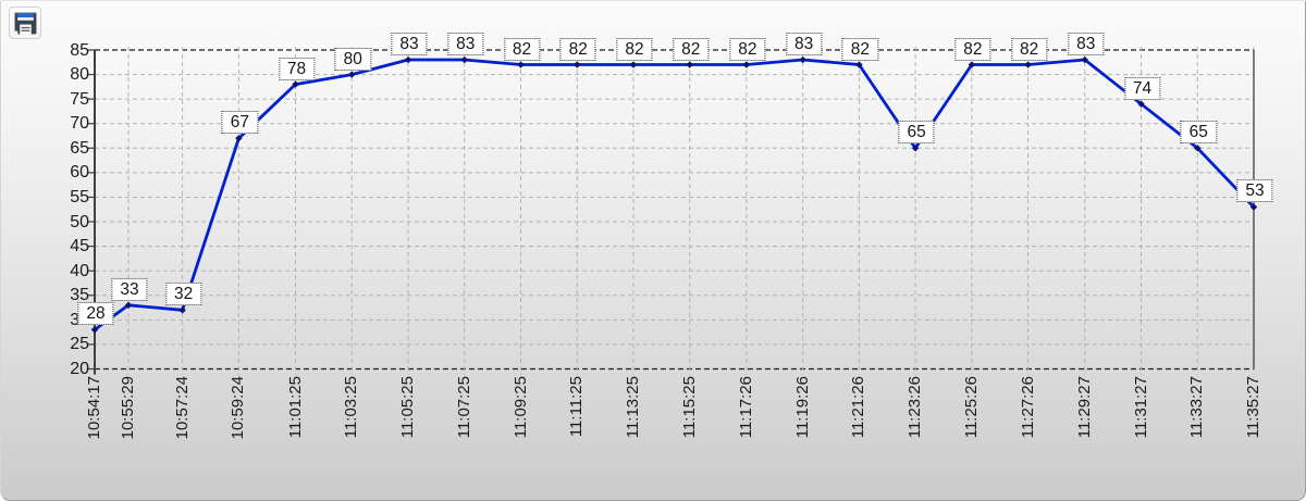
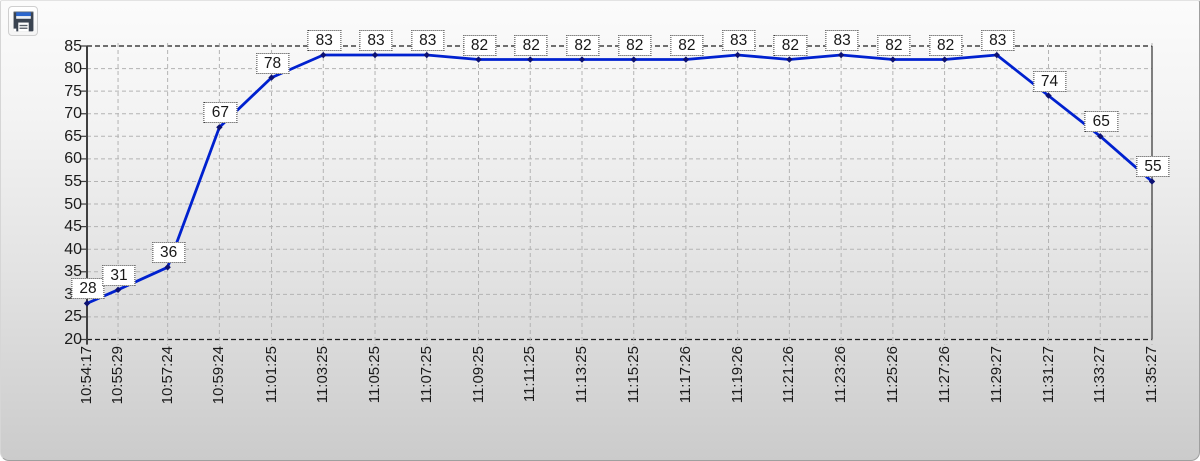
10:55:29: 33 -> 31
10:57:24: 32 -> 36
11:03:25: 80 -> 83
11:23:26: 65 -> 83
11:35:27: 53 -> 55
